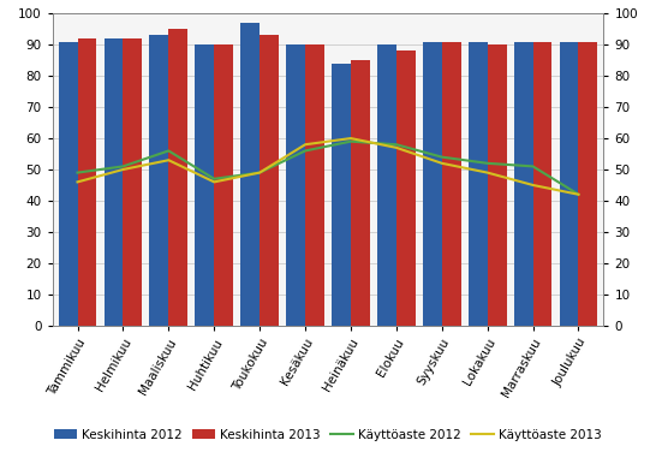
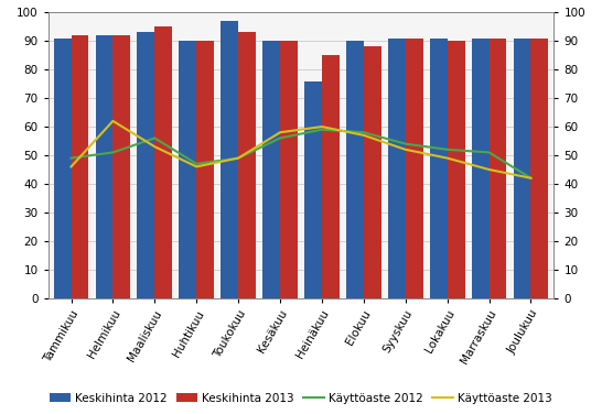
Käyttöaste 2013/Helmikuu: 50 -> 62
Keskihinta 2012/Heinäkuu: 84 -> 76
